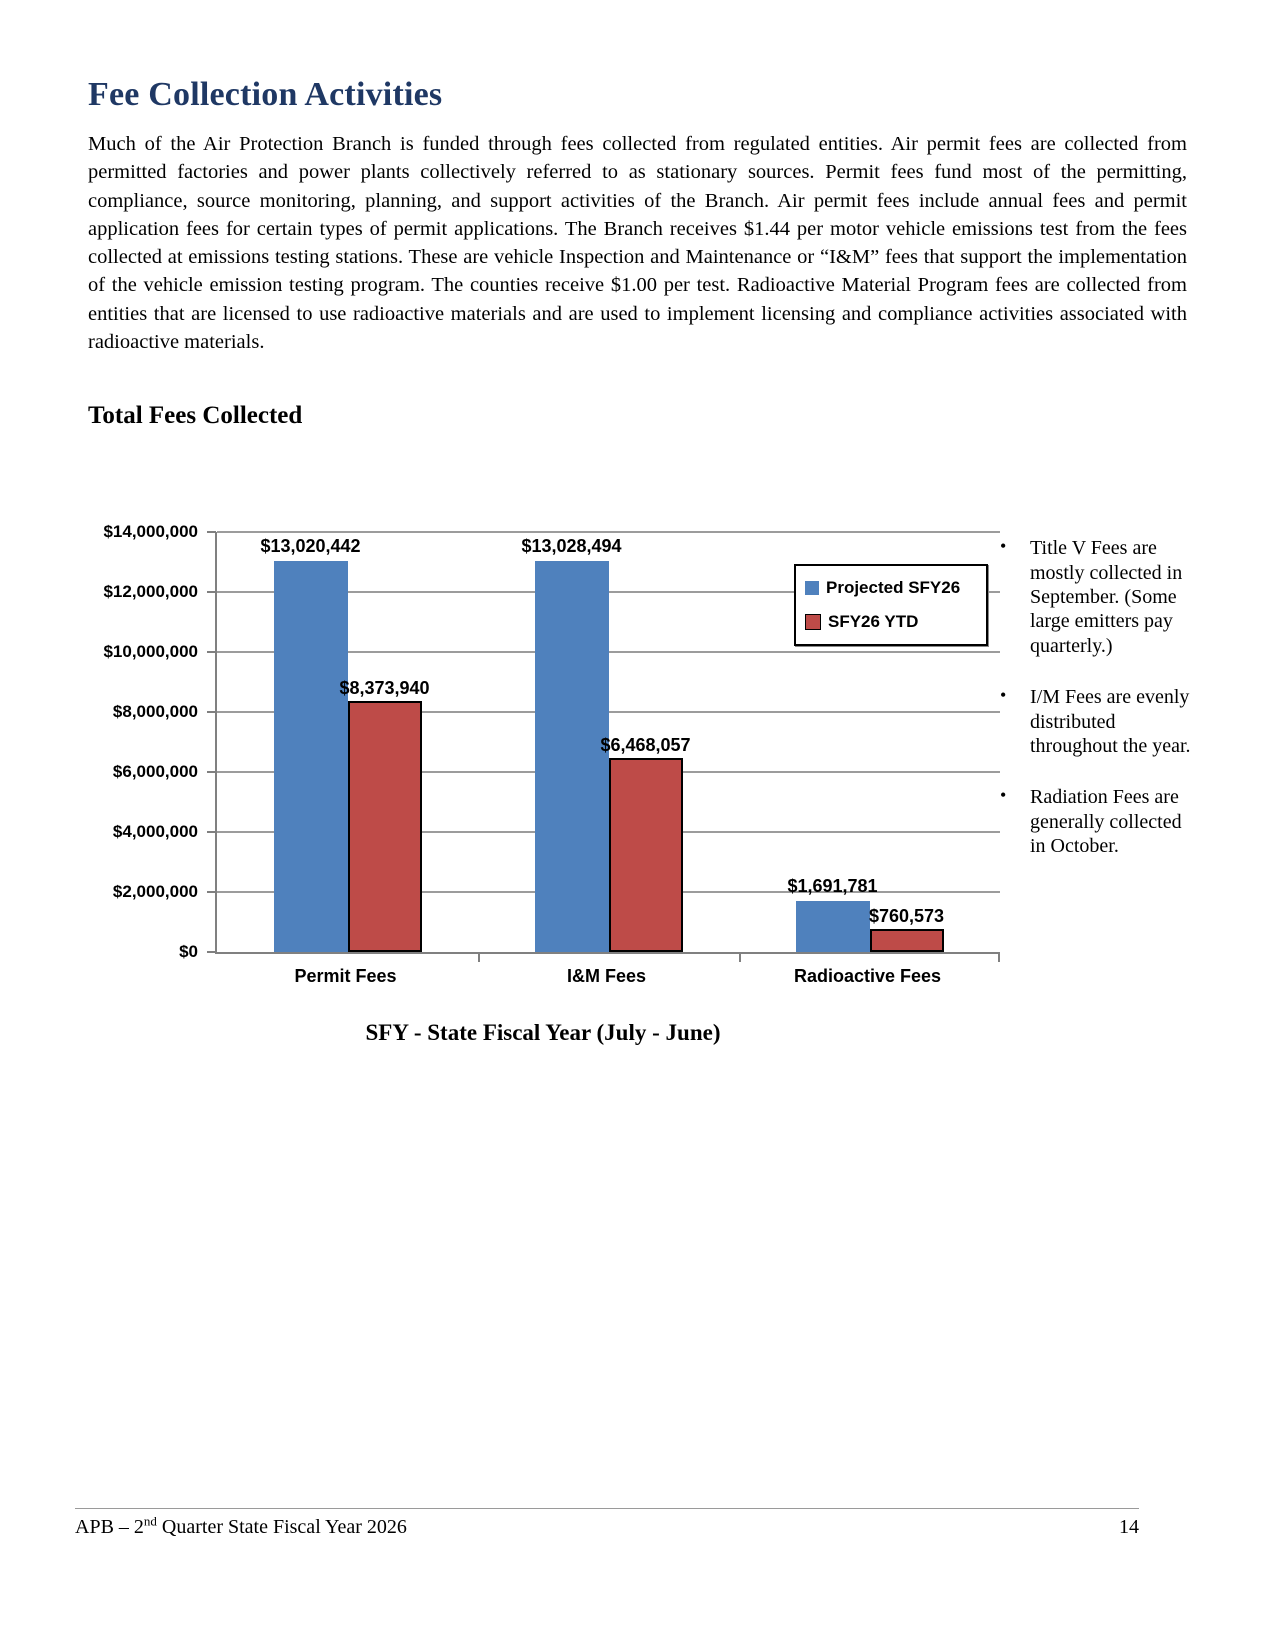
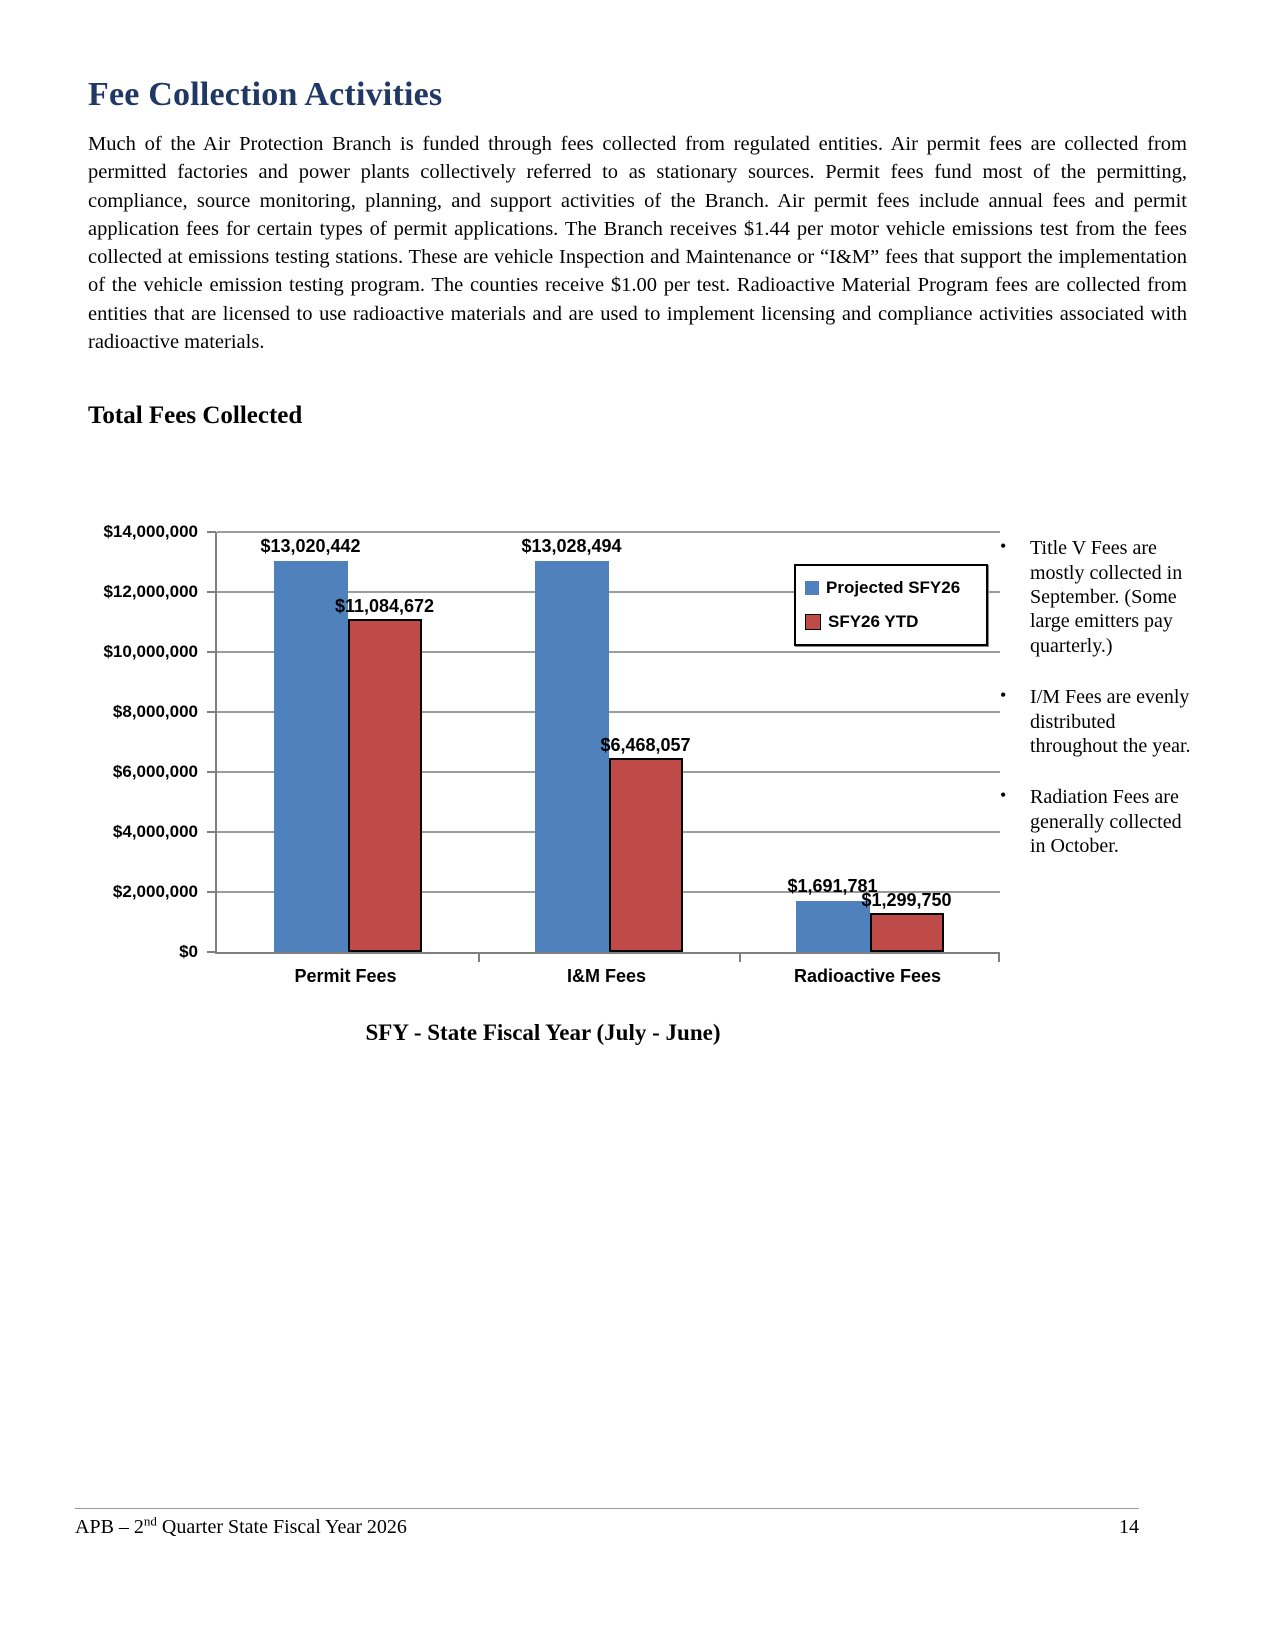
SFY26 YTD/Permit Fees: $8,373,940 -> $11,084,672
SFY26 YTD/Radioactive Fees: $760,573 -> $1,299,750
